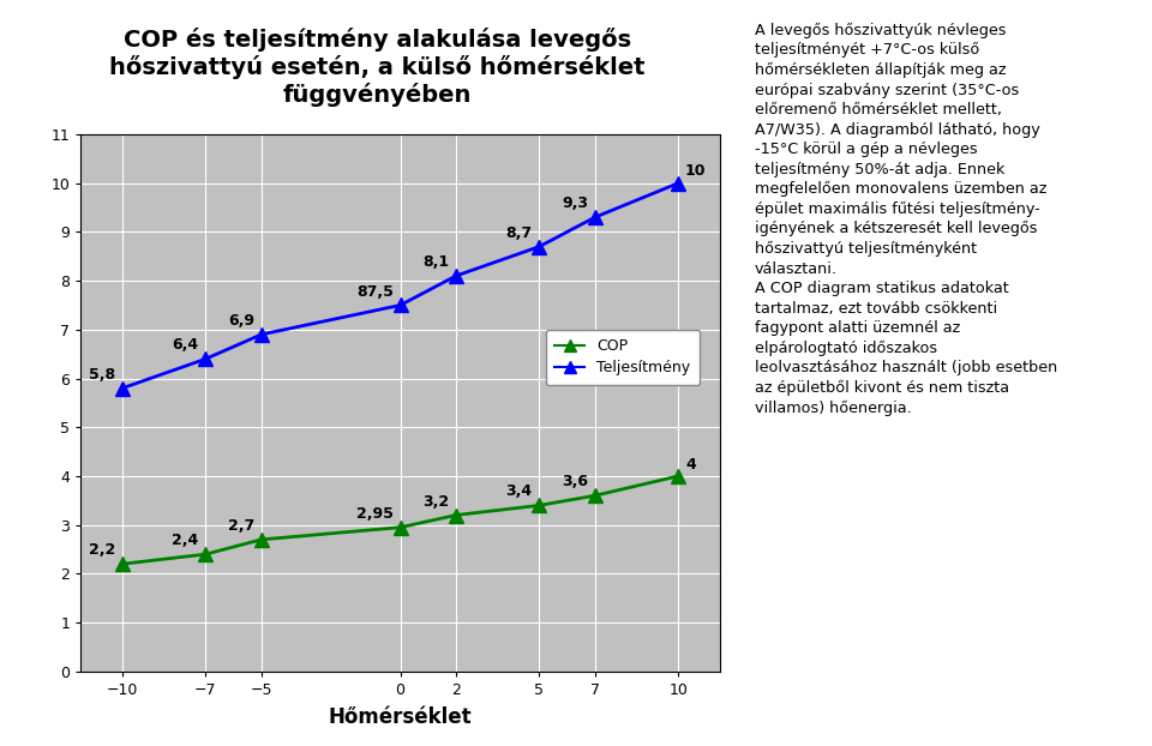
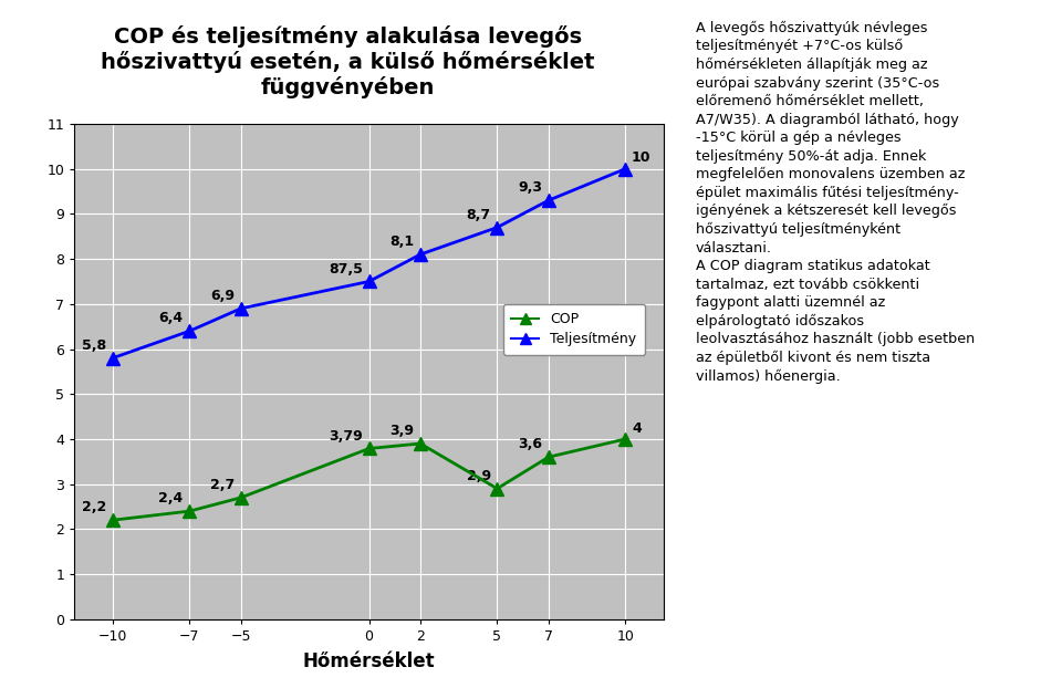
COP/0: 2,95 -> 3,79
COP/2: 3,2 -> 3,9
COP/5: 3,4 -> 2,9
